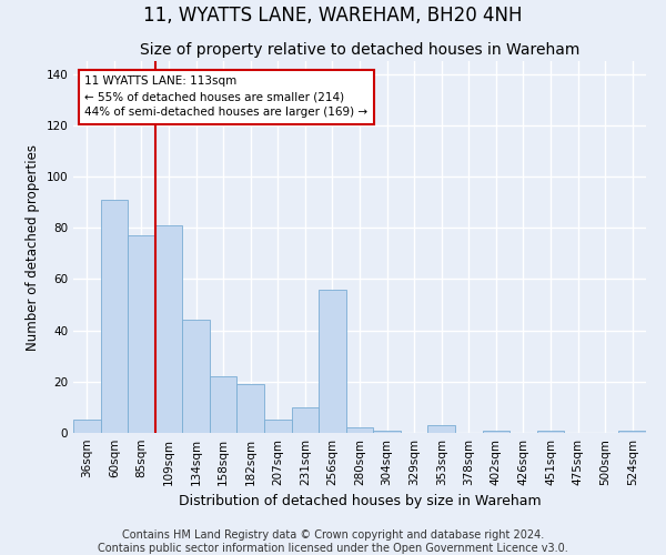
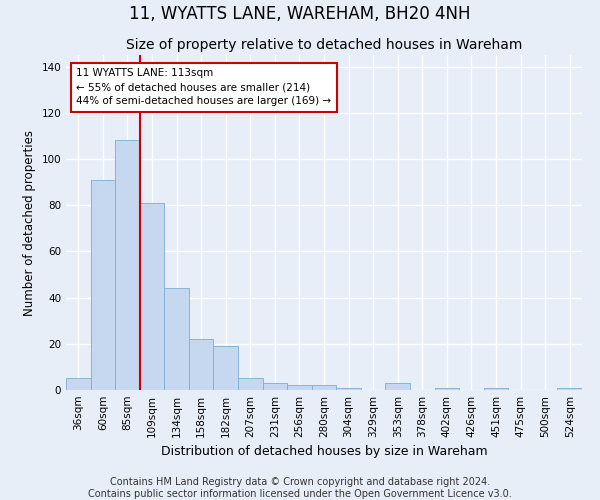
85sqm: 77 -> 108
231sqm: 10 -> 3
256sqm: 56 -> 2
